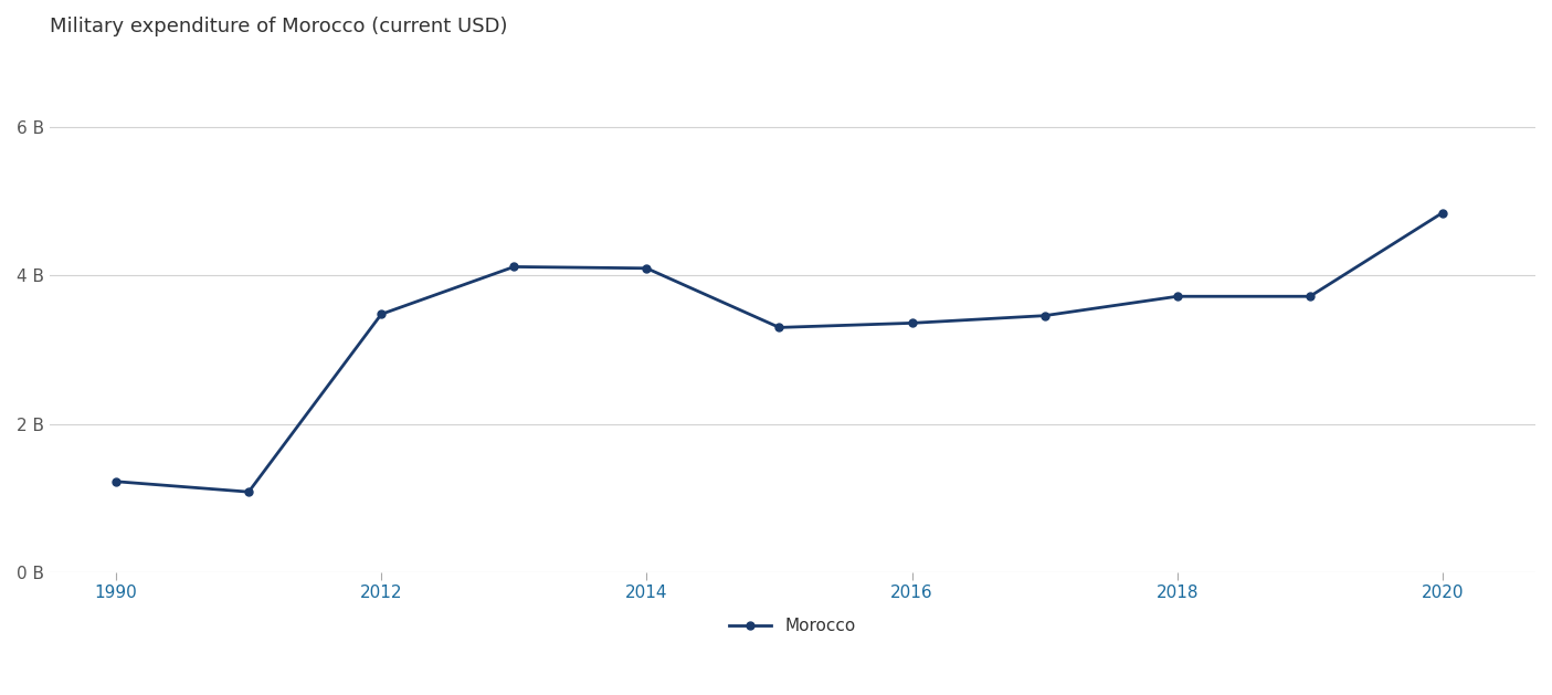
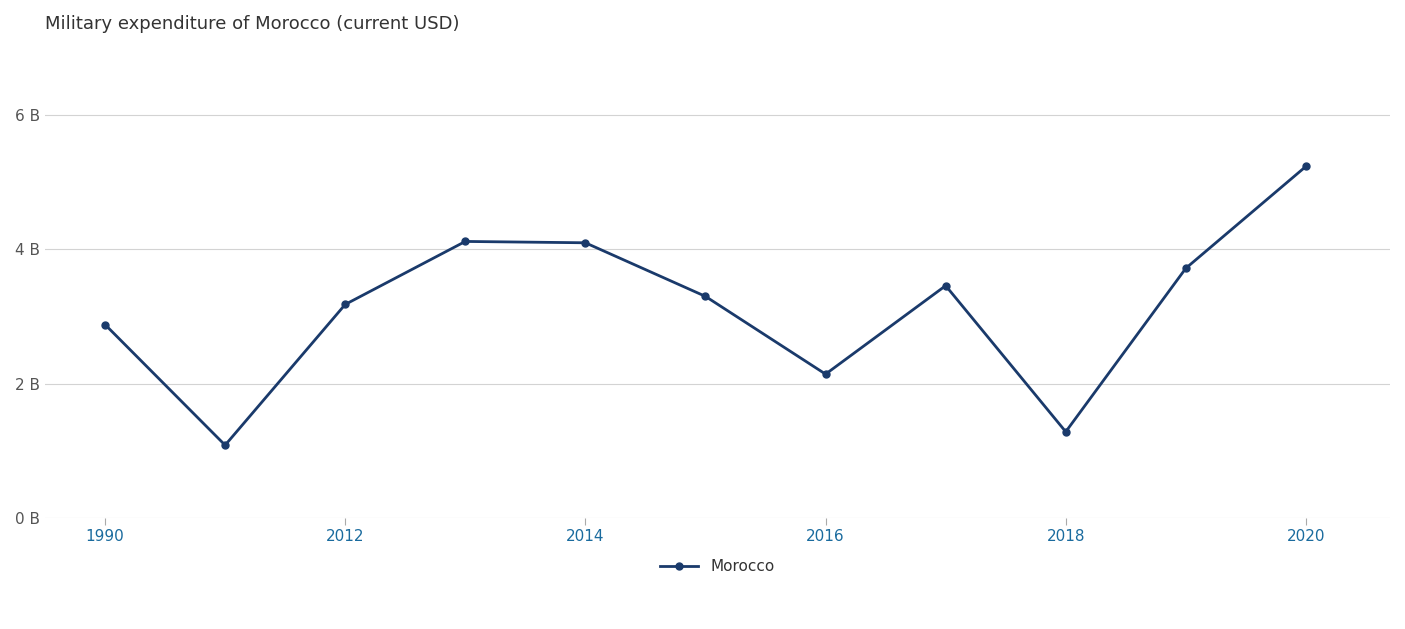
1990: 1.22 B -> 2.88 B
2012: 3.48 B -> 3.18 B
2016: 3.36 B -> 2.14 B
2018: 3.72 B -> 1.28 B
2020: 4.85 B -> 5.24 B
